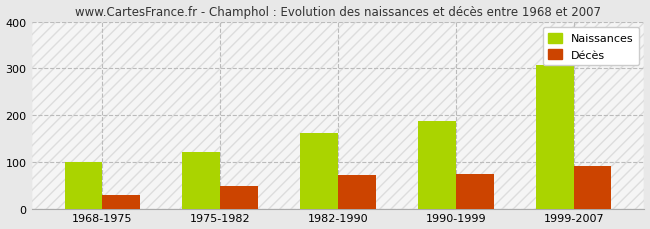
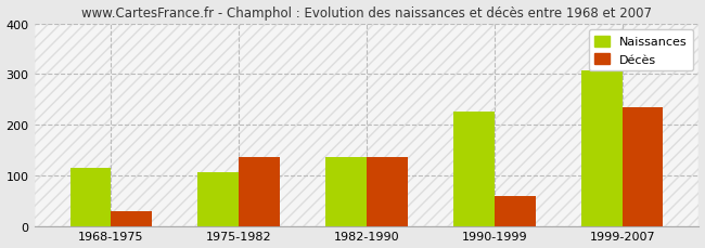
Naissances/1968-1975: 100 -> 115
Naissances/1975-1982: 120 -> 105
Décès/1975-1982: 48 -> 135
Naissances/1982-1990: 162 -> 135
Décès/1982-1990: 72 -> 135
Naissances/1990-1999: 188 -> 225
Décès/1990-1999: 75 -> 60
Décès/1999-2007: 90 -> 235
